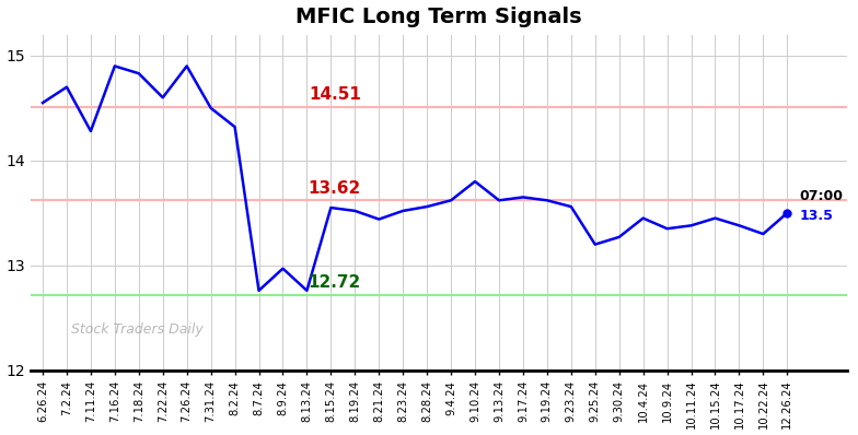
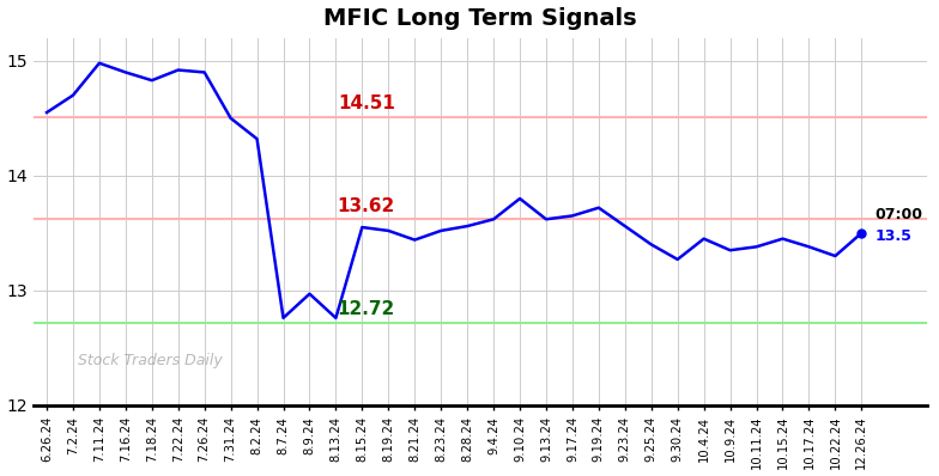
7.11.24: 14.28 -> 14.98
7.22.24: 14.60 -> 14.92
9.19.24: 13.62 -> 13.72
9.25.24: 13.20 -> 13.40
